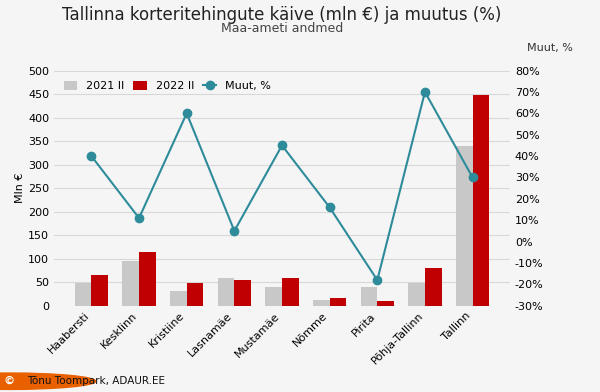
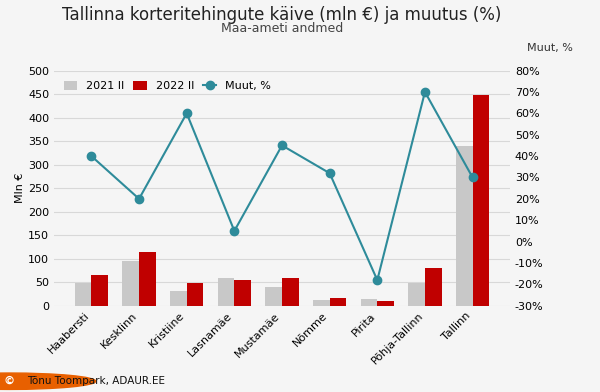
Muut, %/Kesklinn: 11% -> 20%
Muut, %/Nõmme: 16% -> 32%
2021 II/Pirita: 40 -> 15
